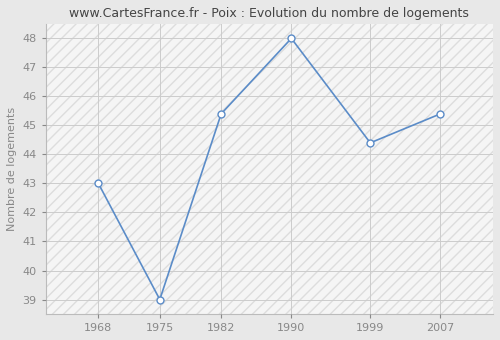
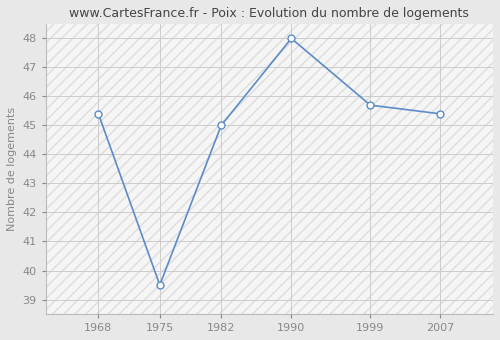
1968: 43.0 -> 45.4
1975: 39.0 -> 39.5
1982: 45.4 -> 45.0
1999: 44.4 -> 45.7
